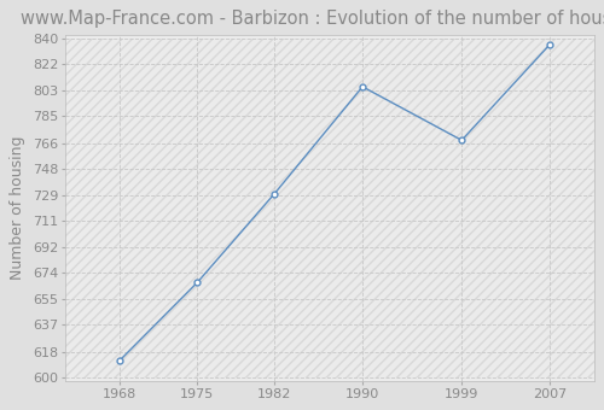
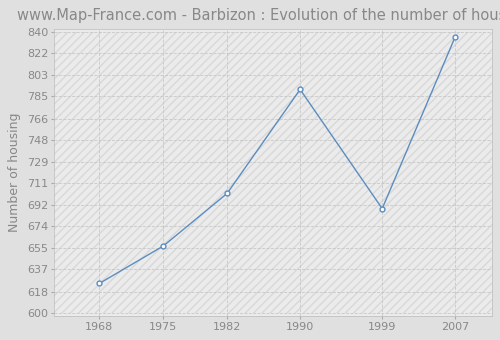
1968: 612 -> 625
1975: 667 -> 657
1982: 730 -> 702
1990: 806 -> 791
1999: 768 -> 689
